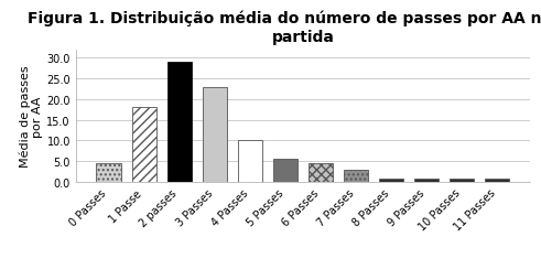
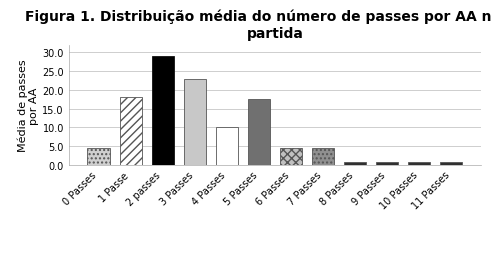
5 Passes: 5.5 -> 17.5
7 Passes: 2.8 -> 4.5
